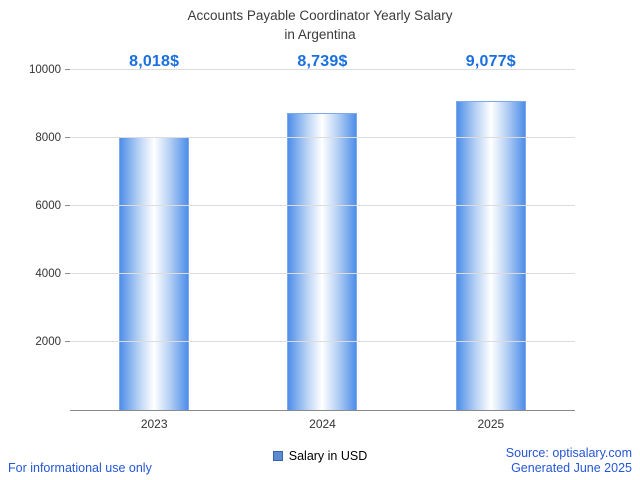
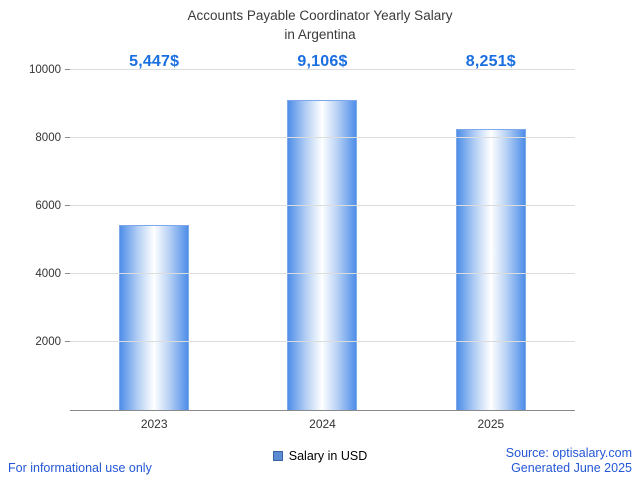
2023: 8,018 -> 5,447
2024: 8,739 -> 9,106
2025: 9,077 -> 8,251
